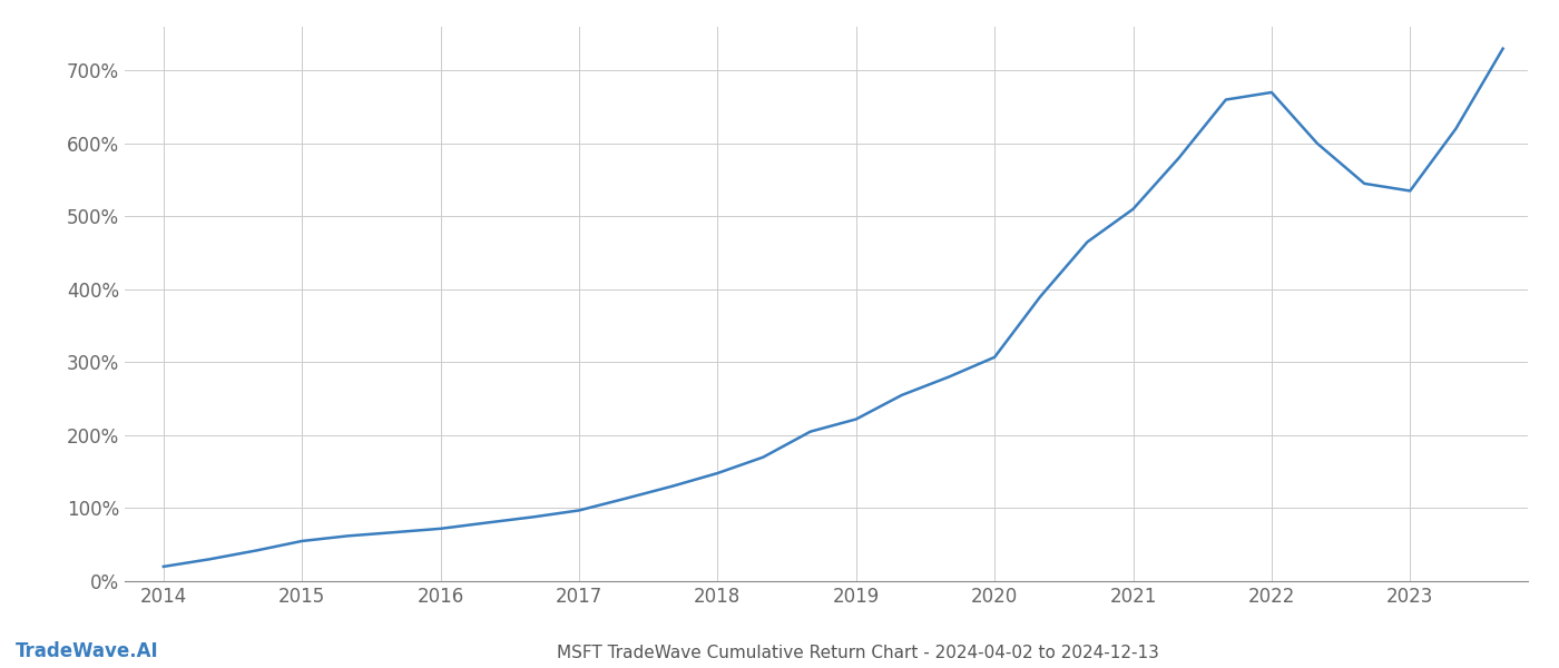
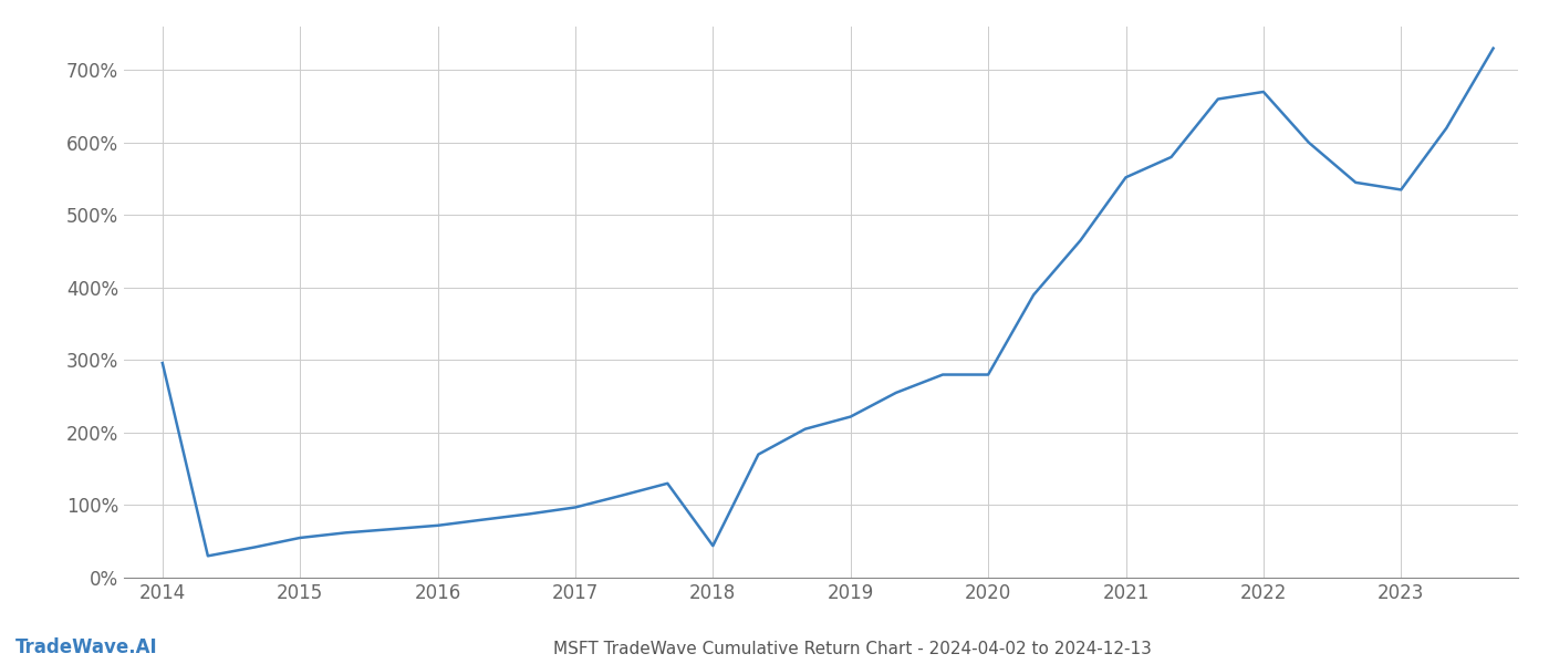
2014: 20% -> 296%
2018: 148% -> 44%
2020: 307% -> 280%
2021: 510% -> 552%
